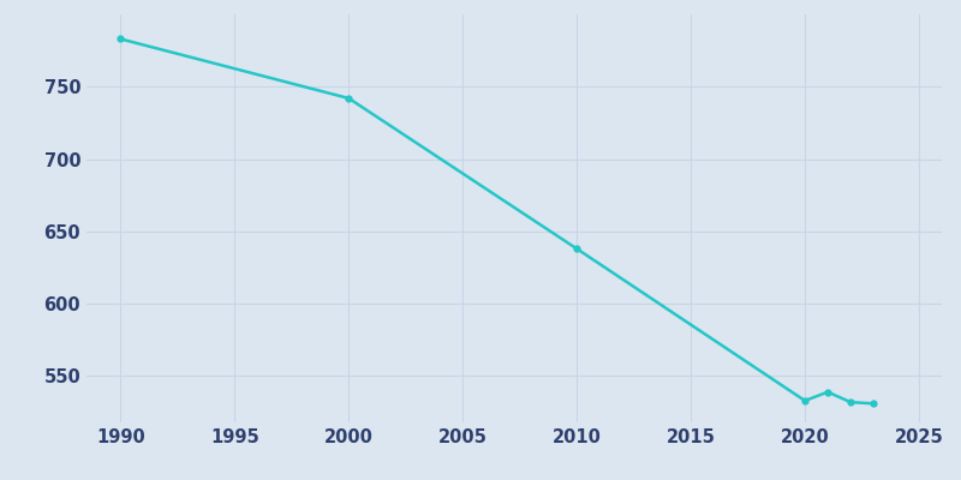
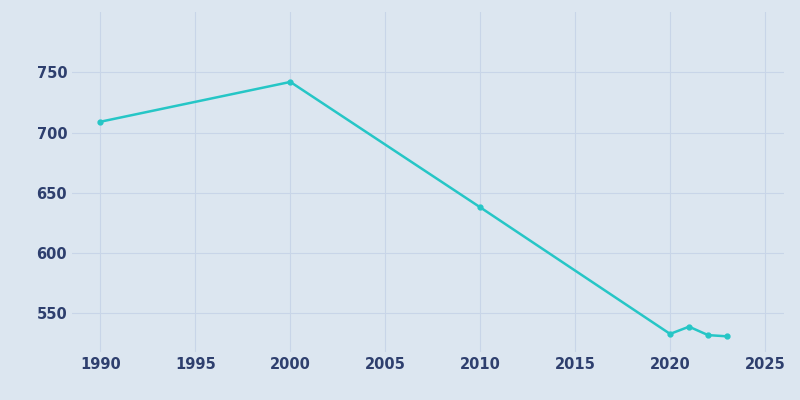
1990: 783 -> 709
